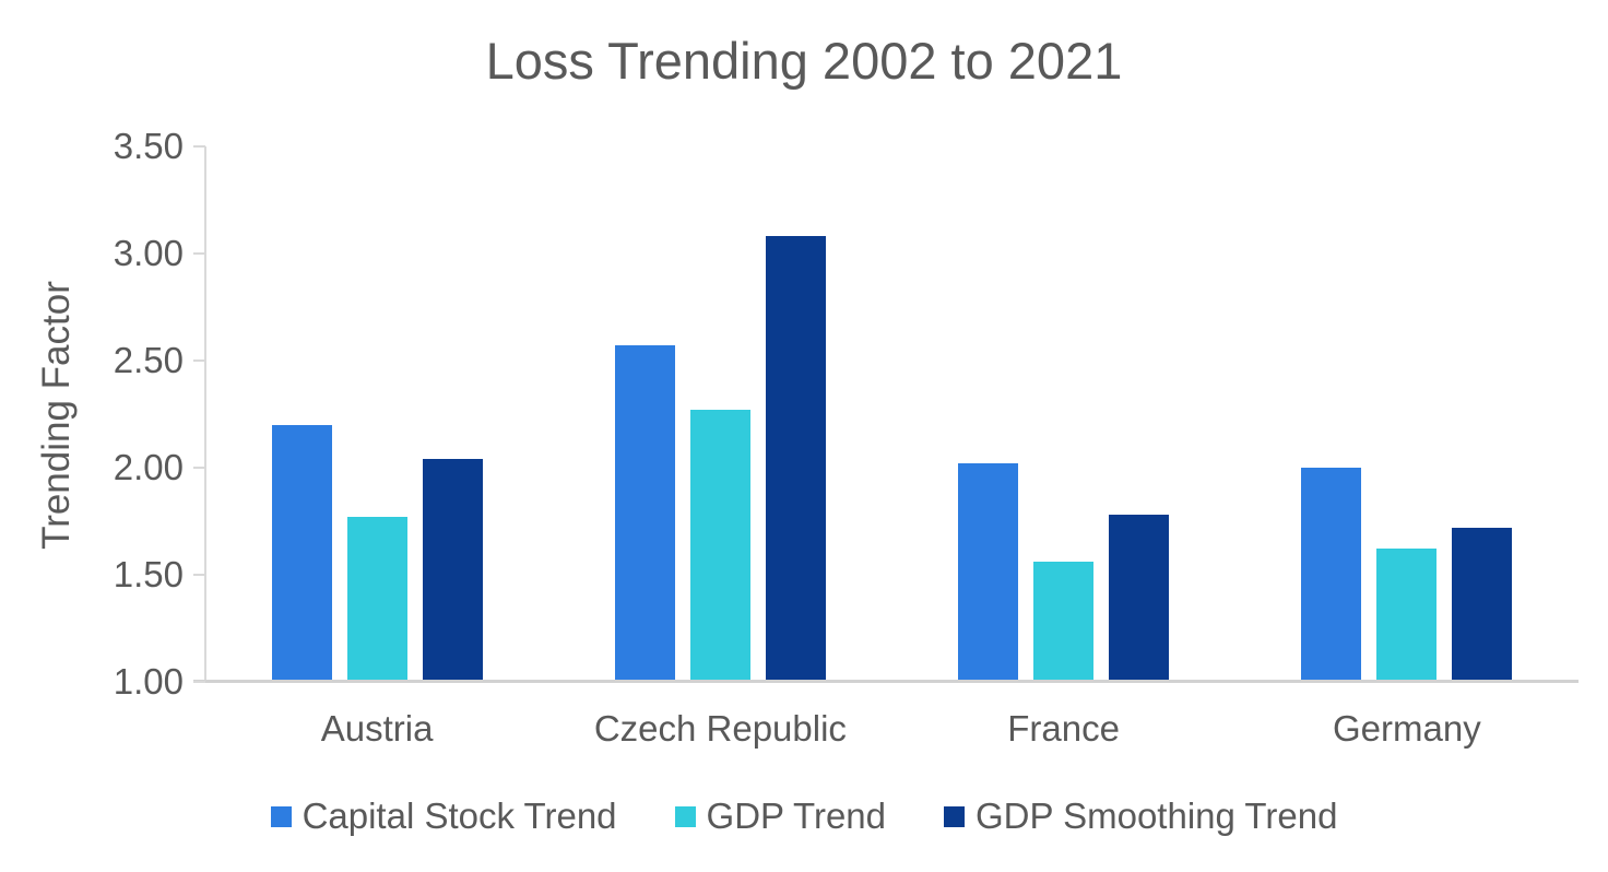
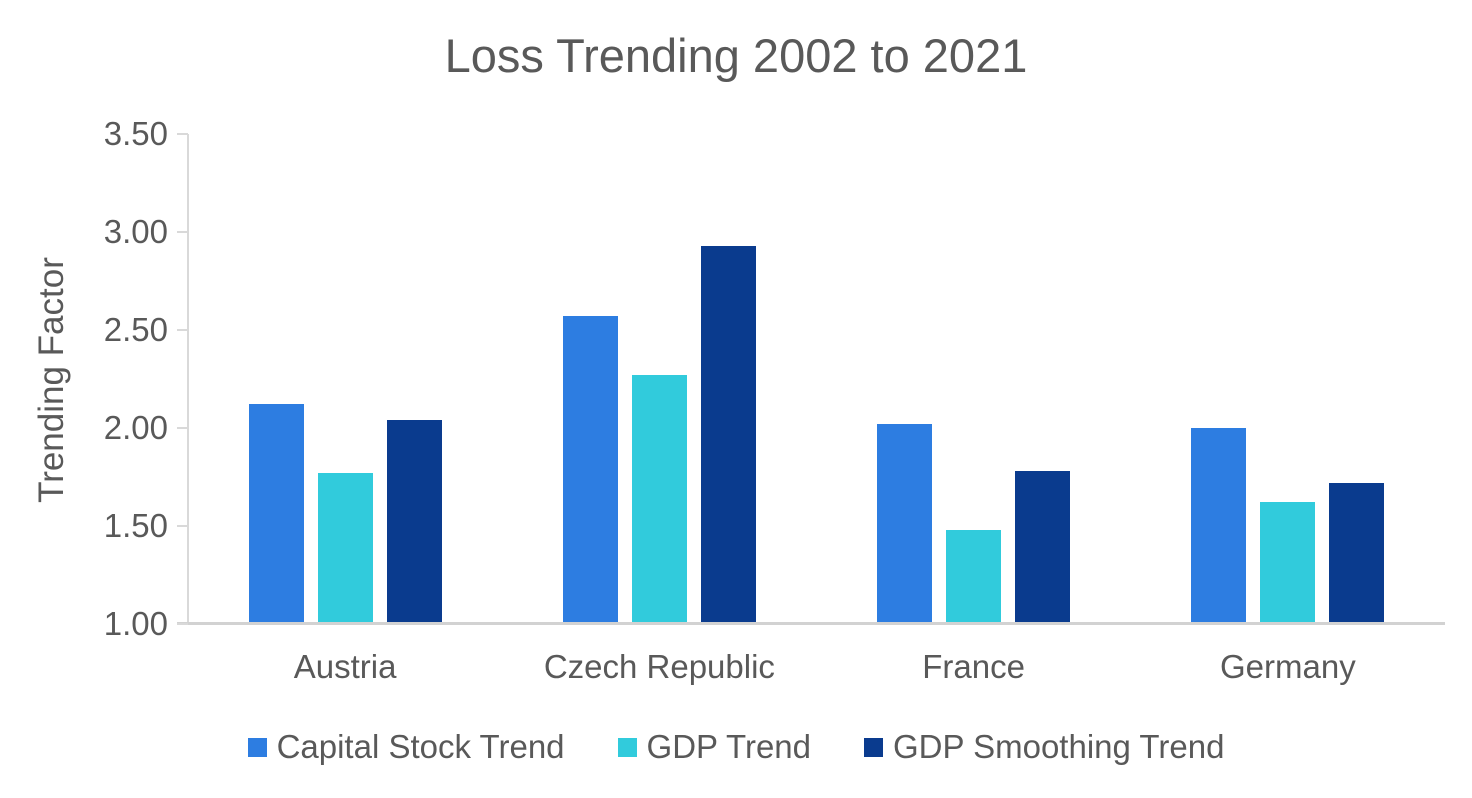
Capital Stock Trend/Austria: 2.20 -> 2.12
GDP Smoothing Trend/Czech Republic: 3.08 -> 2.93
GDP Trend/France: 1.56 -> 1.48
